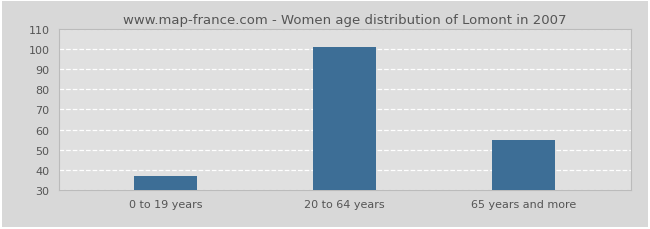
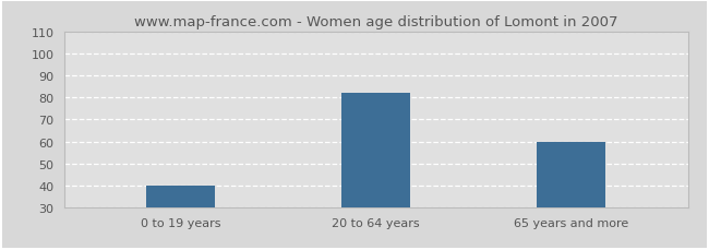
0 to 19 years: 37 -> 40
20 to 64 years: 101 -> 82
65 years and more: 55 -> 60
